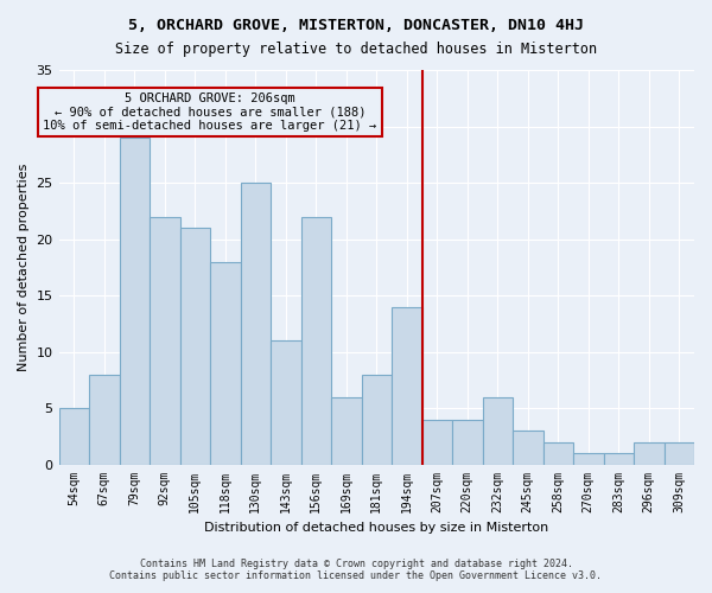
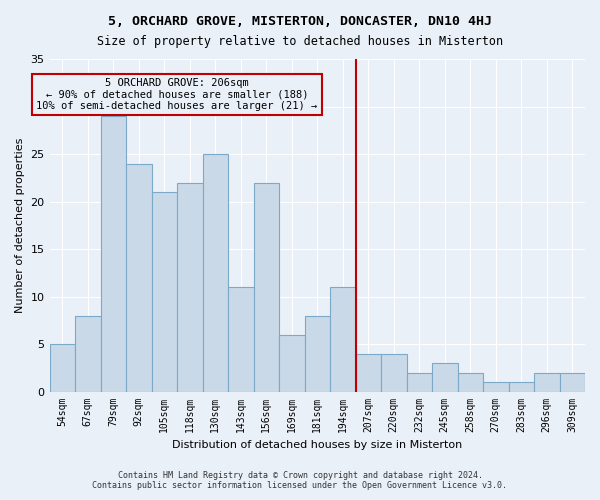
92sqm: 22 -> 24
118sqm: 18 -> 22
194sqm: 14 -> 11
232sqm: 6 -> 2
